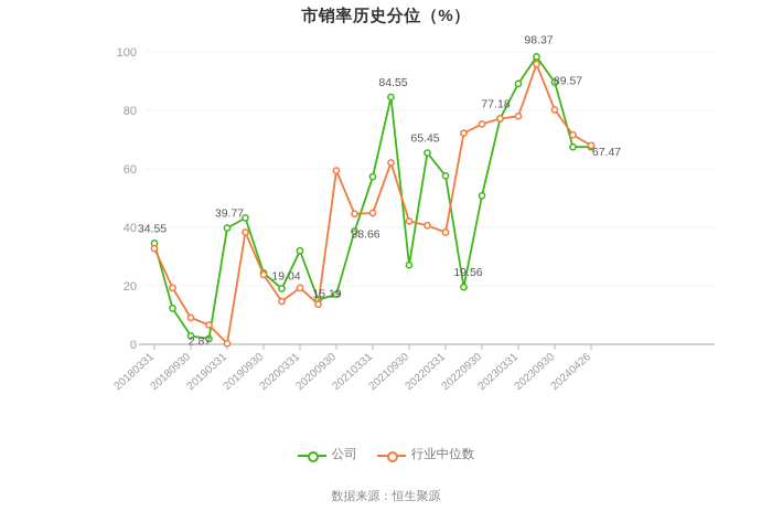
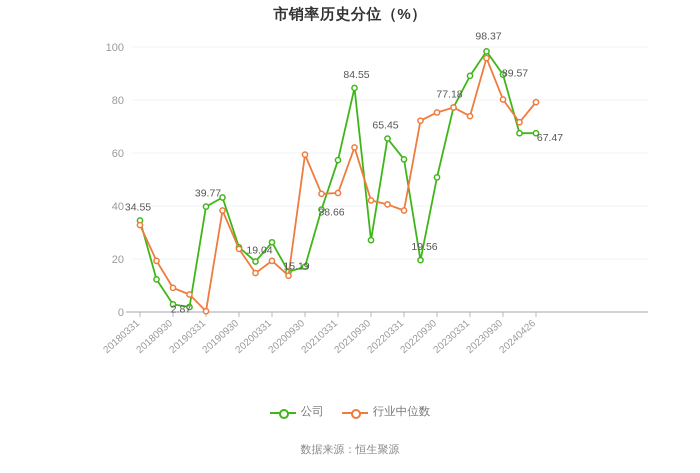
公司/20200331: 32 -> 26
行业中位数/20230331: 78 -> 74
行业中位数/20240426: 68 -> 79
